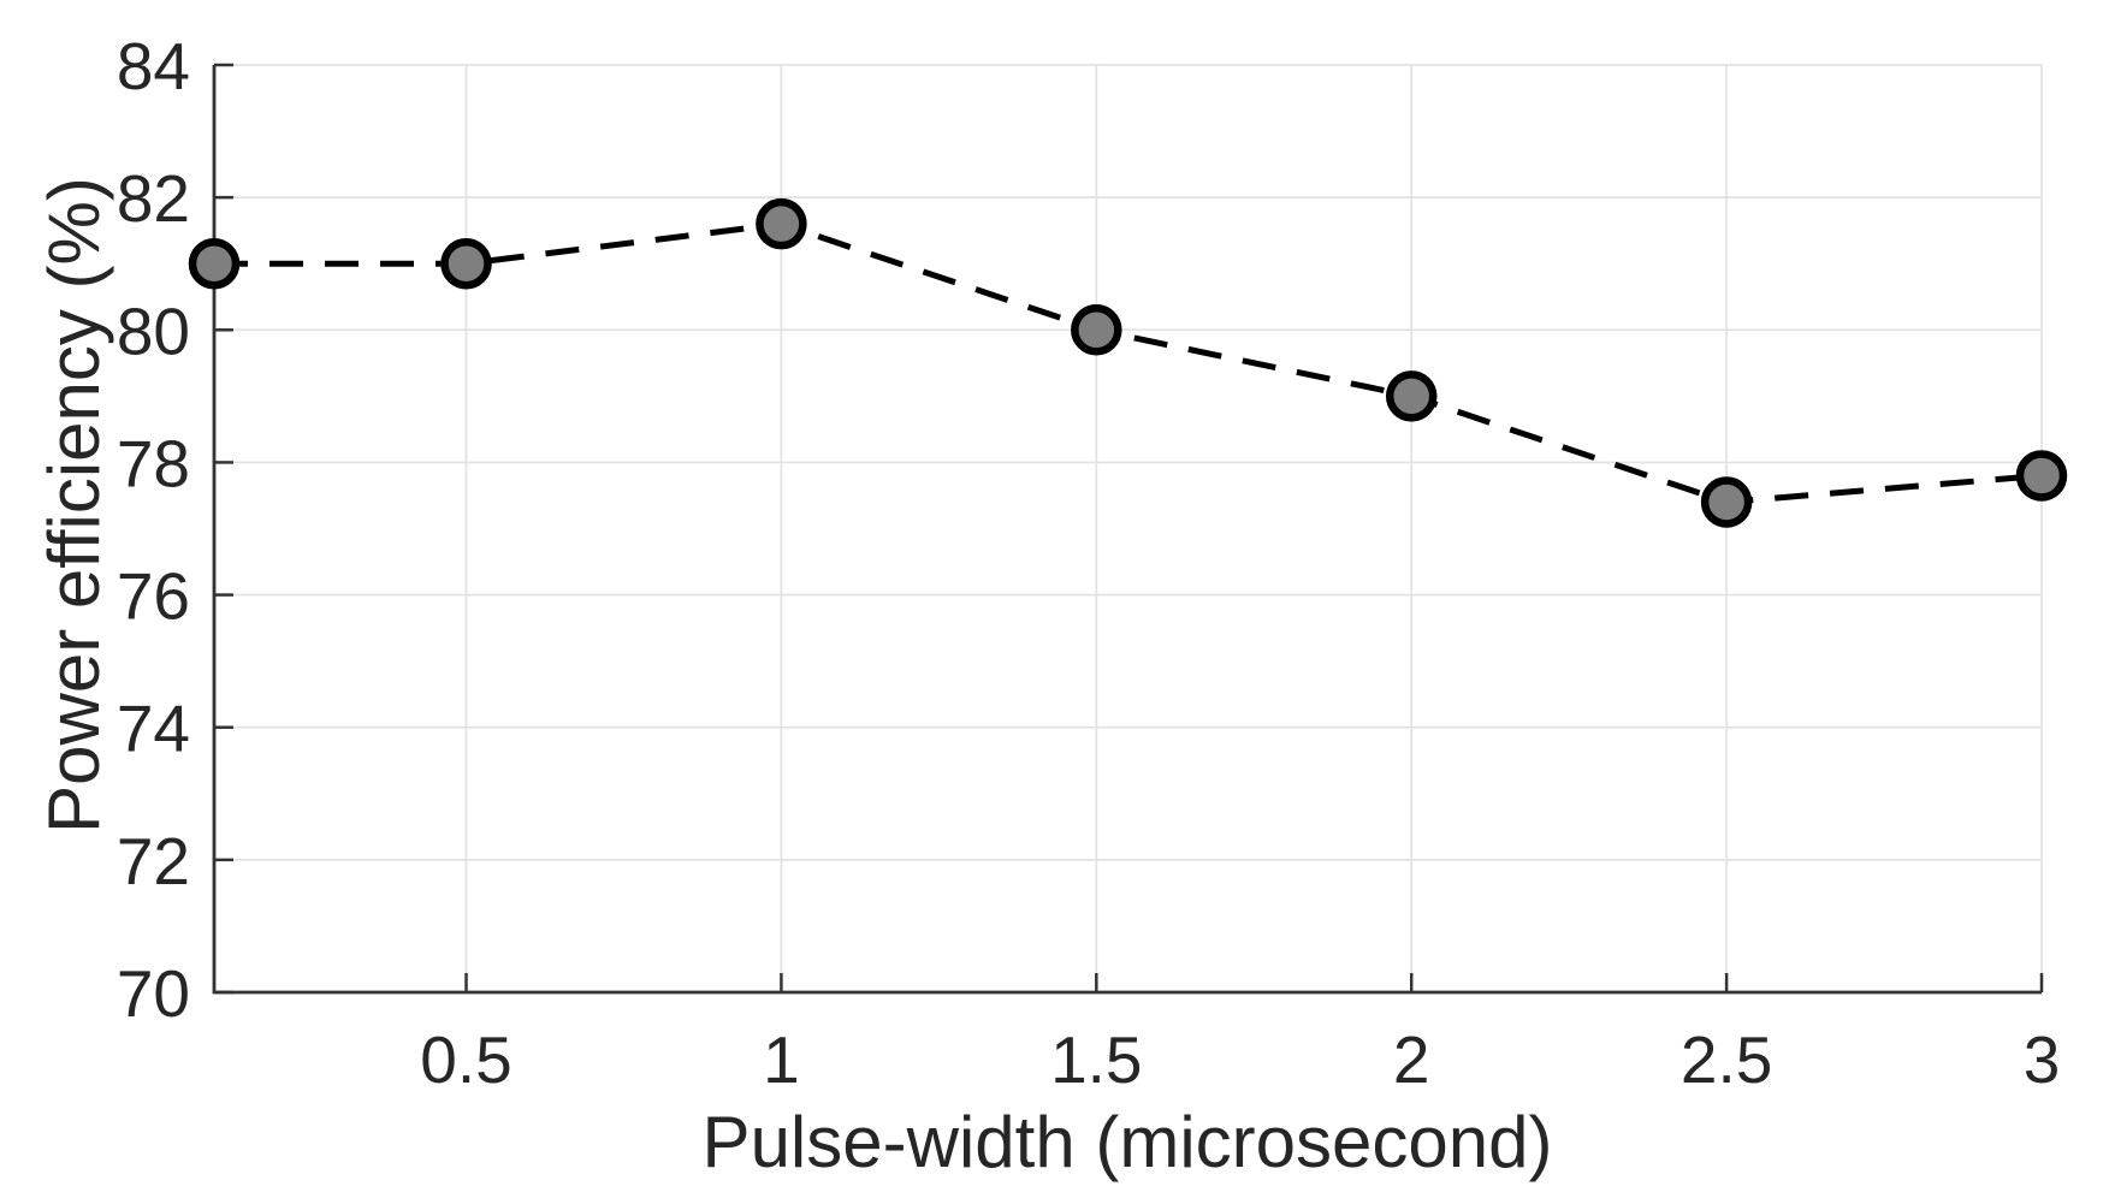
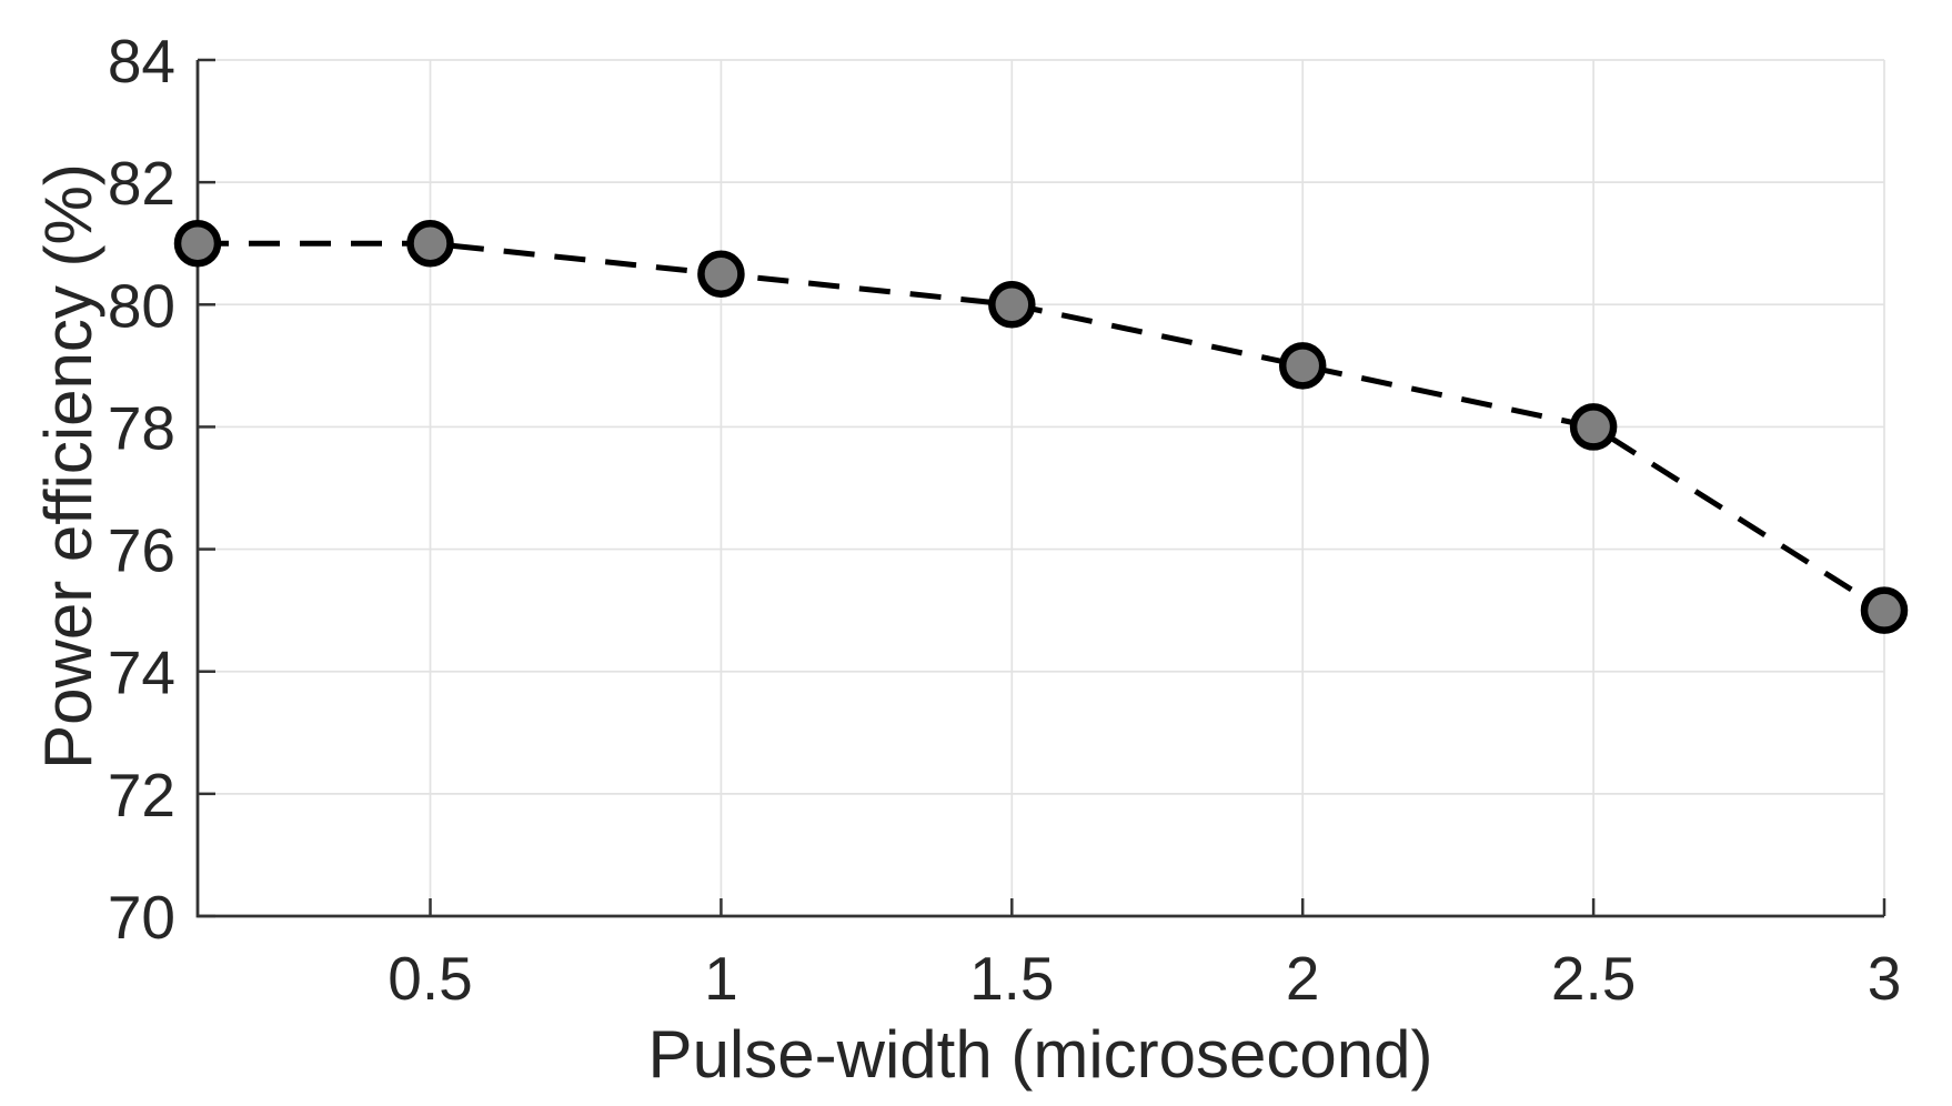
1: 81.6 -> 80.5
2.5: 77.4 -> 78.0
3: 77.8 -> 75.0
